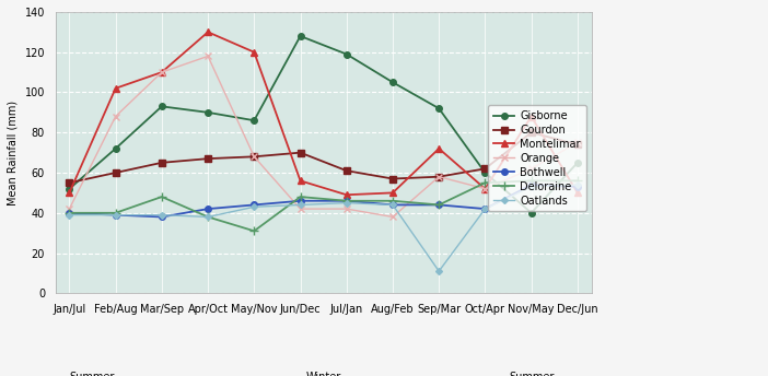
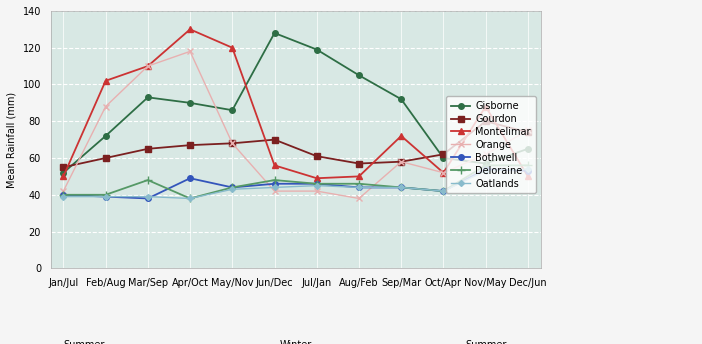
Bothwell/Apr/Oct: 42 -> 49
Deloraine/May/Nov: 31 -> 44
Oatlands/Sep/Mar: 11 -> 44
Deloraine/Oct/Apr: 55 -> 42
Gisborne/Nov/May: 40 -> 57
